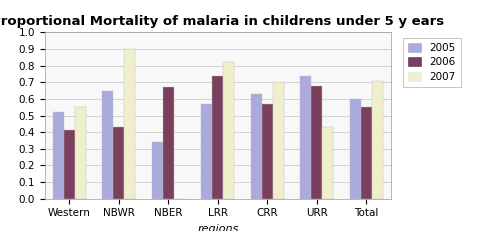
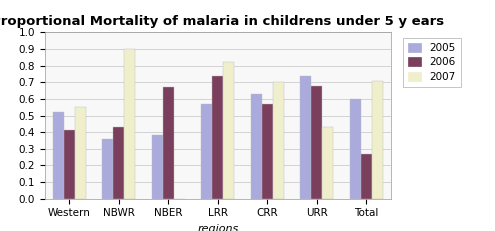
2005/NBWR: 0.65 -> 0.36
2005/NBER: 0.34 -> 0.38
2006/Total: 0.55 -> 0.27
